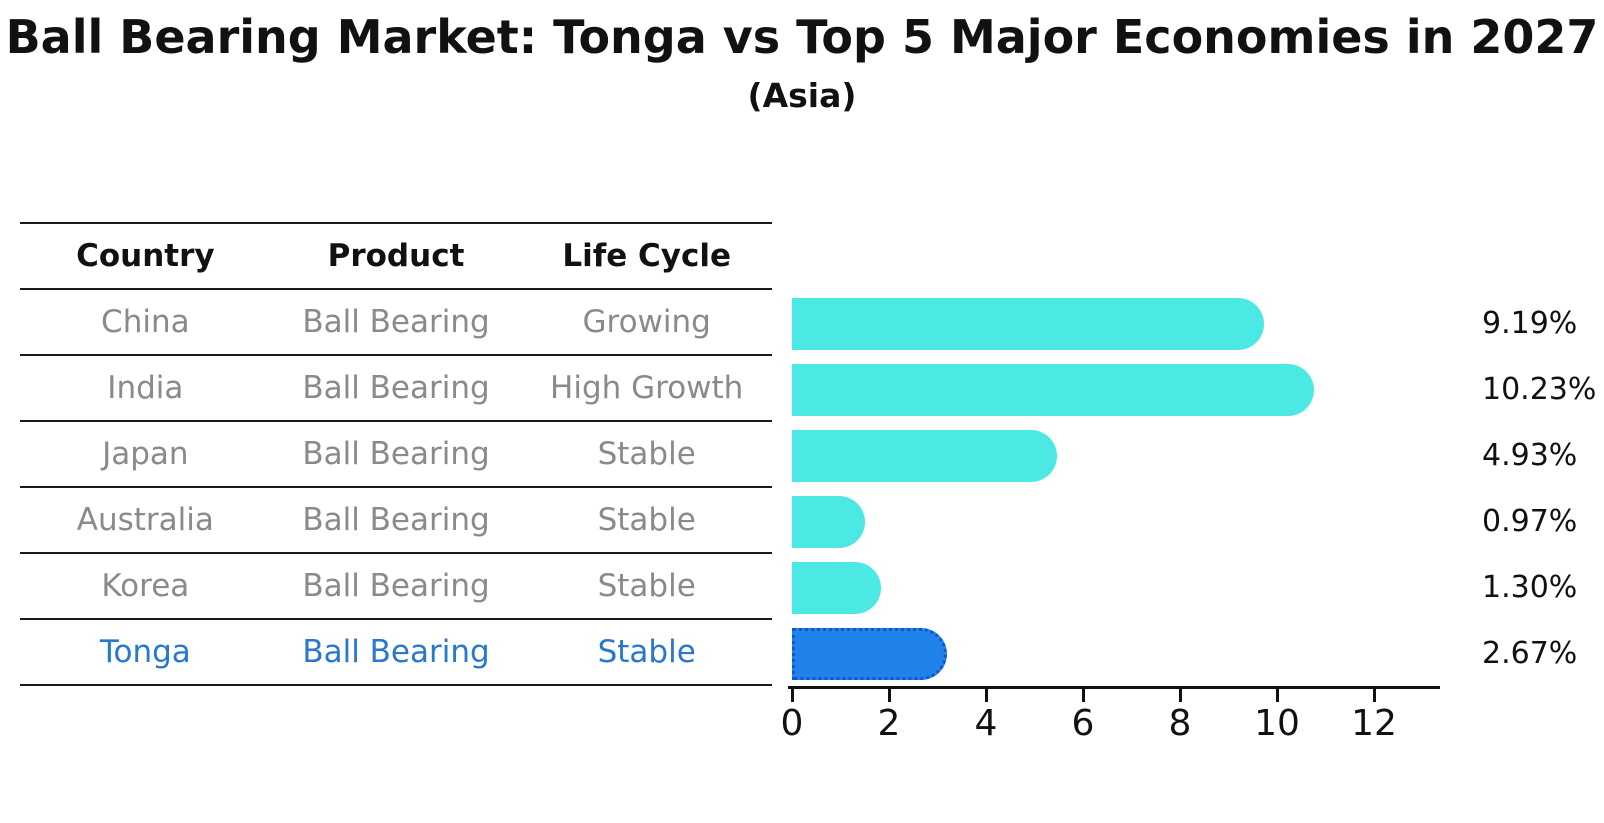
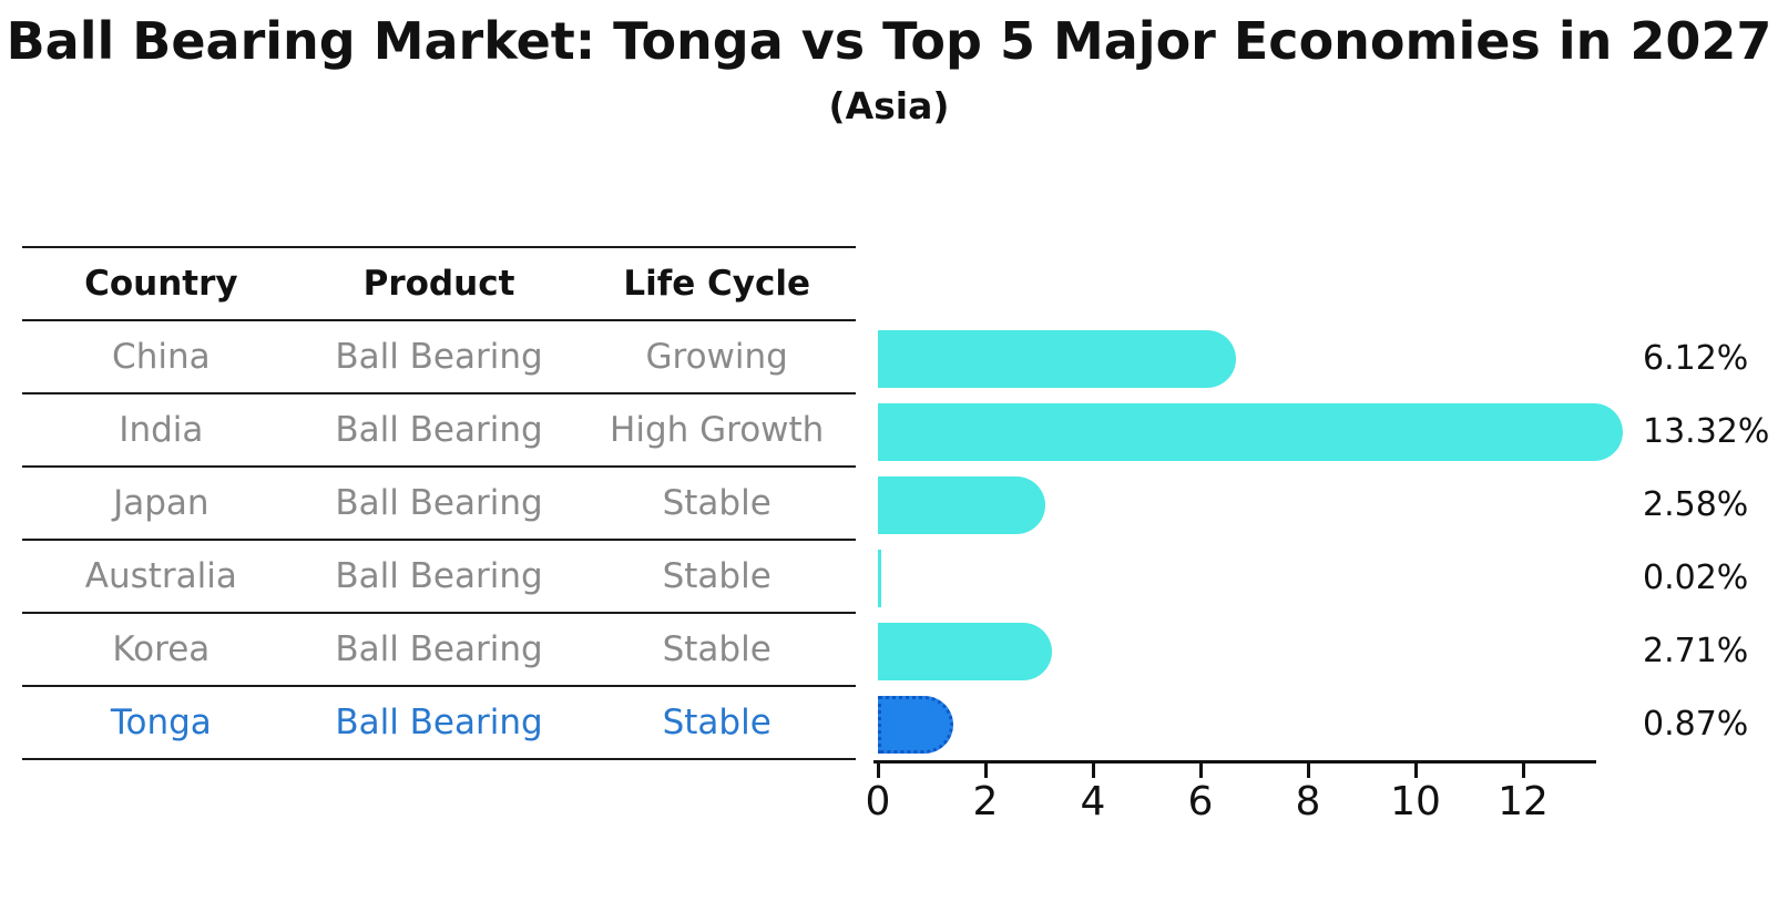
China: 9.19% -> 6.12%
India: 10.23% -> 13.32%
Japan: 4.93% -> 2.58%
Australia: 0.97% -> 0.02%
Korea: 1.30% -> 2.71%
Tonga: 2.67% -> 0.87%
